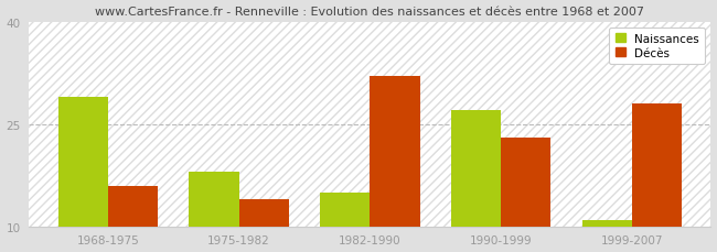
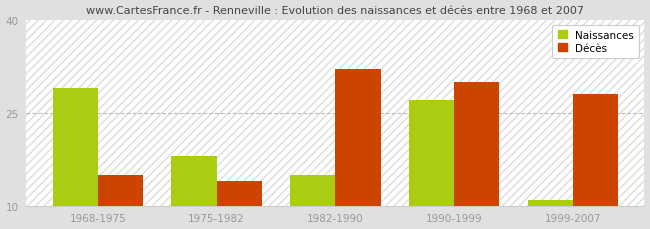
Décès/1968-1975: 16 -> 15
Décès/1990-1999: 23 -> 30
